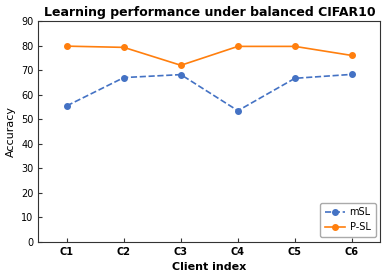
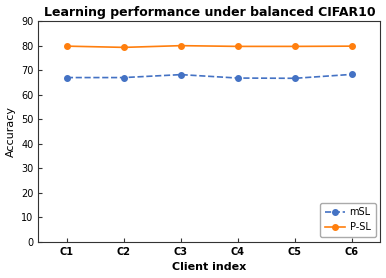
mSL/C1: 55.5 -> 67.0
P-SL/C3: 72.0 -> 80.0
mSL/C4: 53.5 -> 66.8
P-SL/C6: 76.0 -> 79.8
